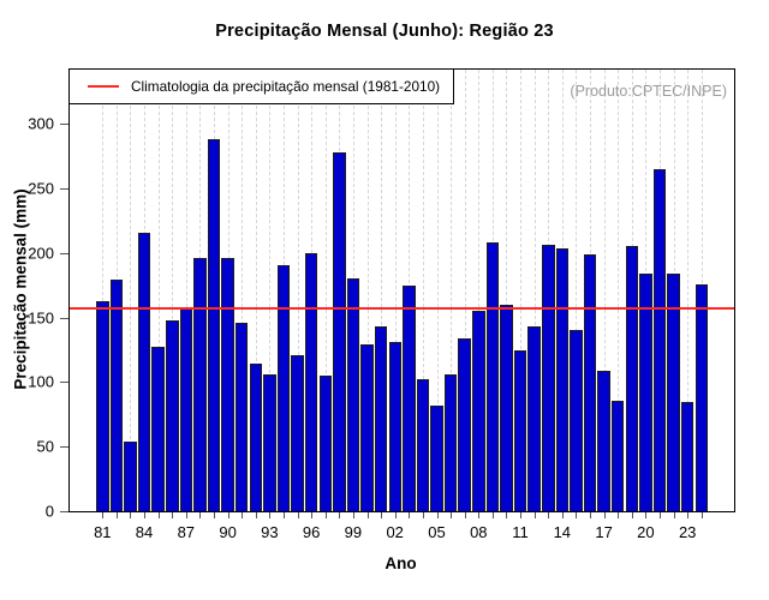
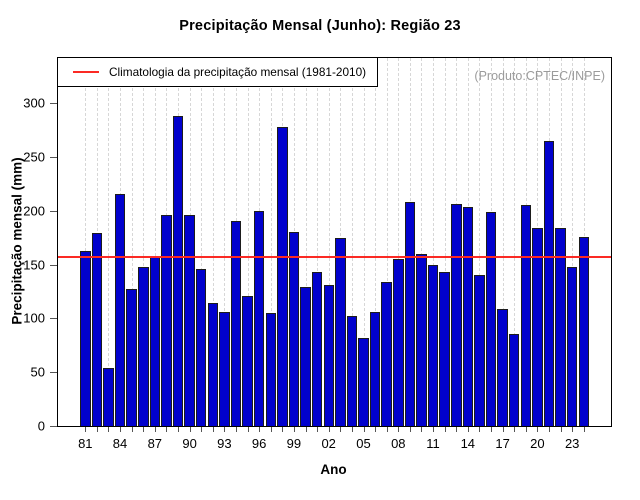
11: 125 -> 150
23: 85 -> 148
